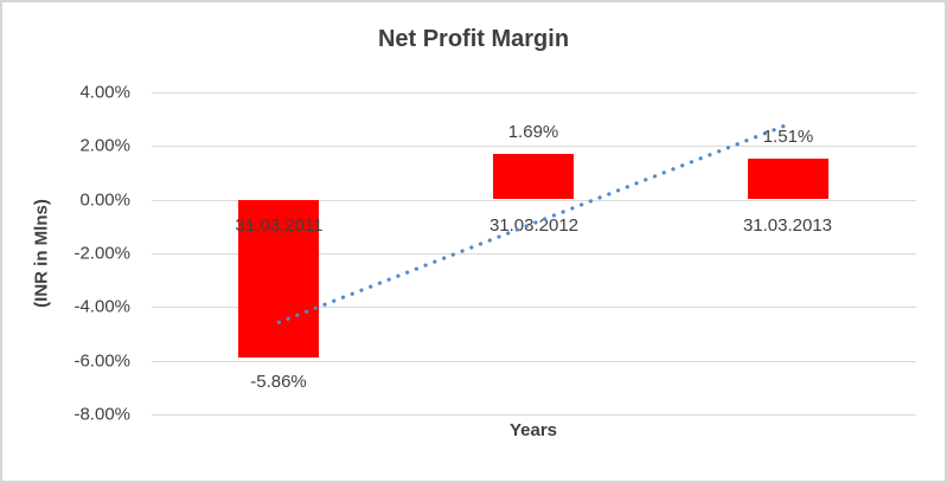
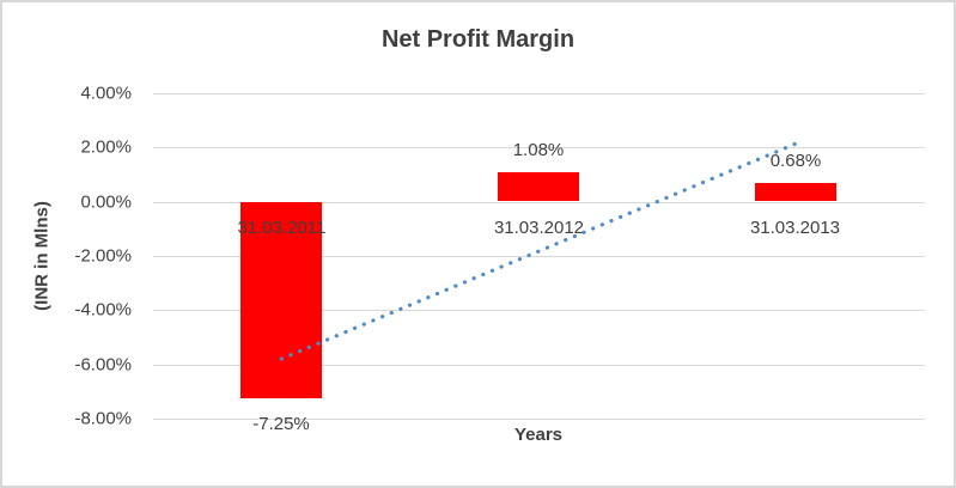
31.03.2011: -5.86% -> -7.25%
31.03.2012: 1.69% -> 1.08%
31.03.2013: 1.51% -> 0.68%
